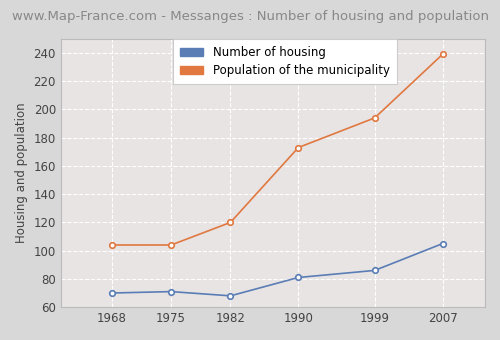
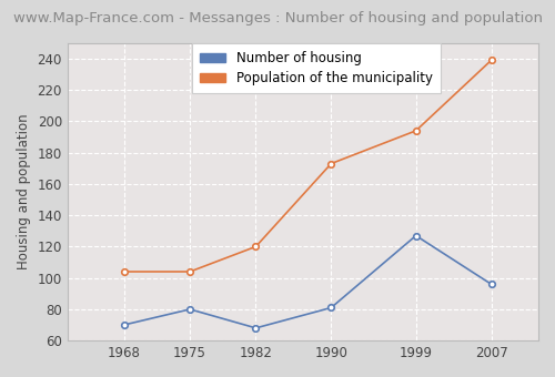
Number of housing/1975: 71 -> 80
Number of housing/1999: 86 -> 127
Number of housing/2007: 105 -> 96
